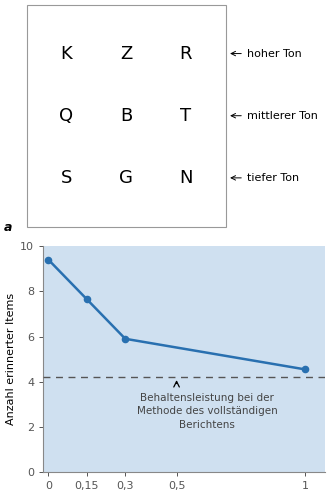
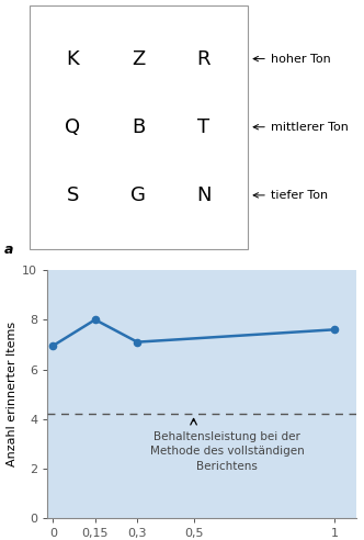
0: 9.40 -> 6.95
0,15: 7.65 -> 8.00
0,3: 5.90 -> 7.10
1: 4.55 -> 7.60
